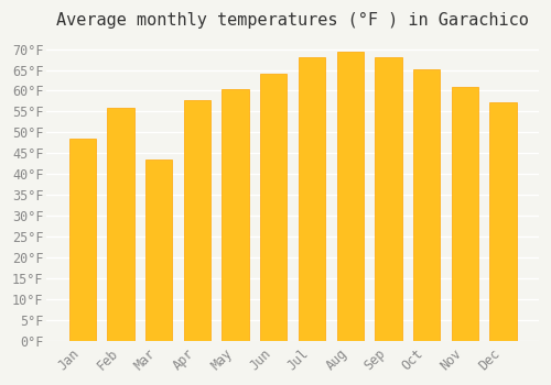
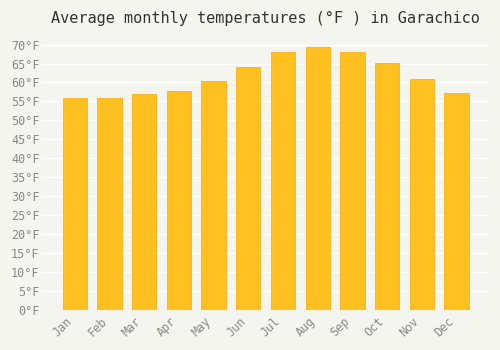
Jan: 48.5°F -> 56.0°F
Mar: 43.5°F -> 57.0°F
